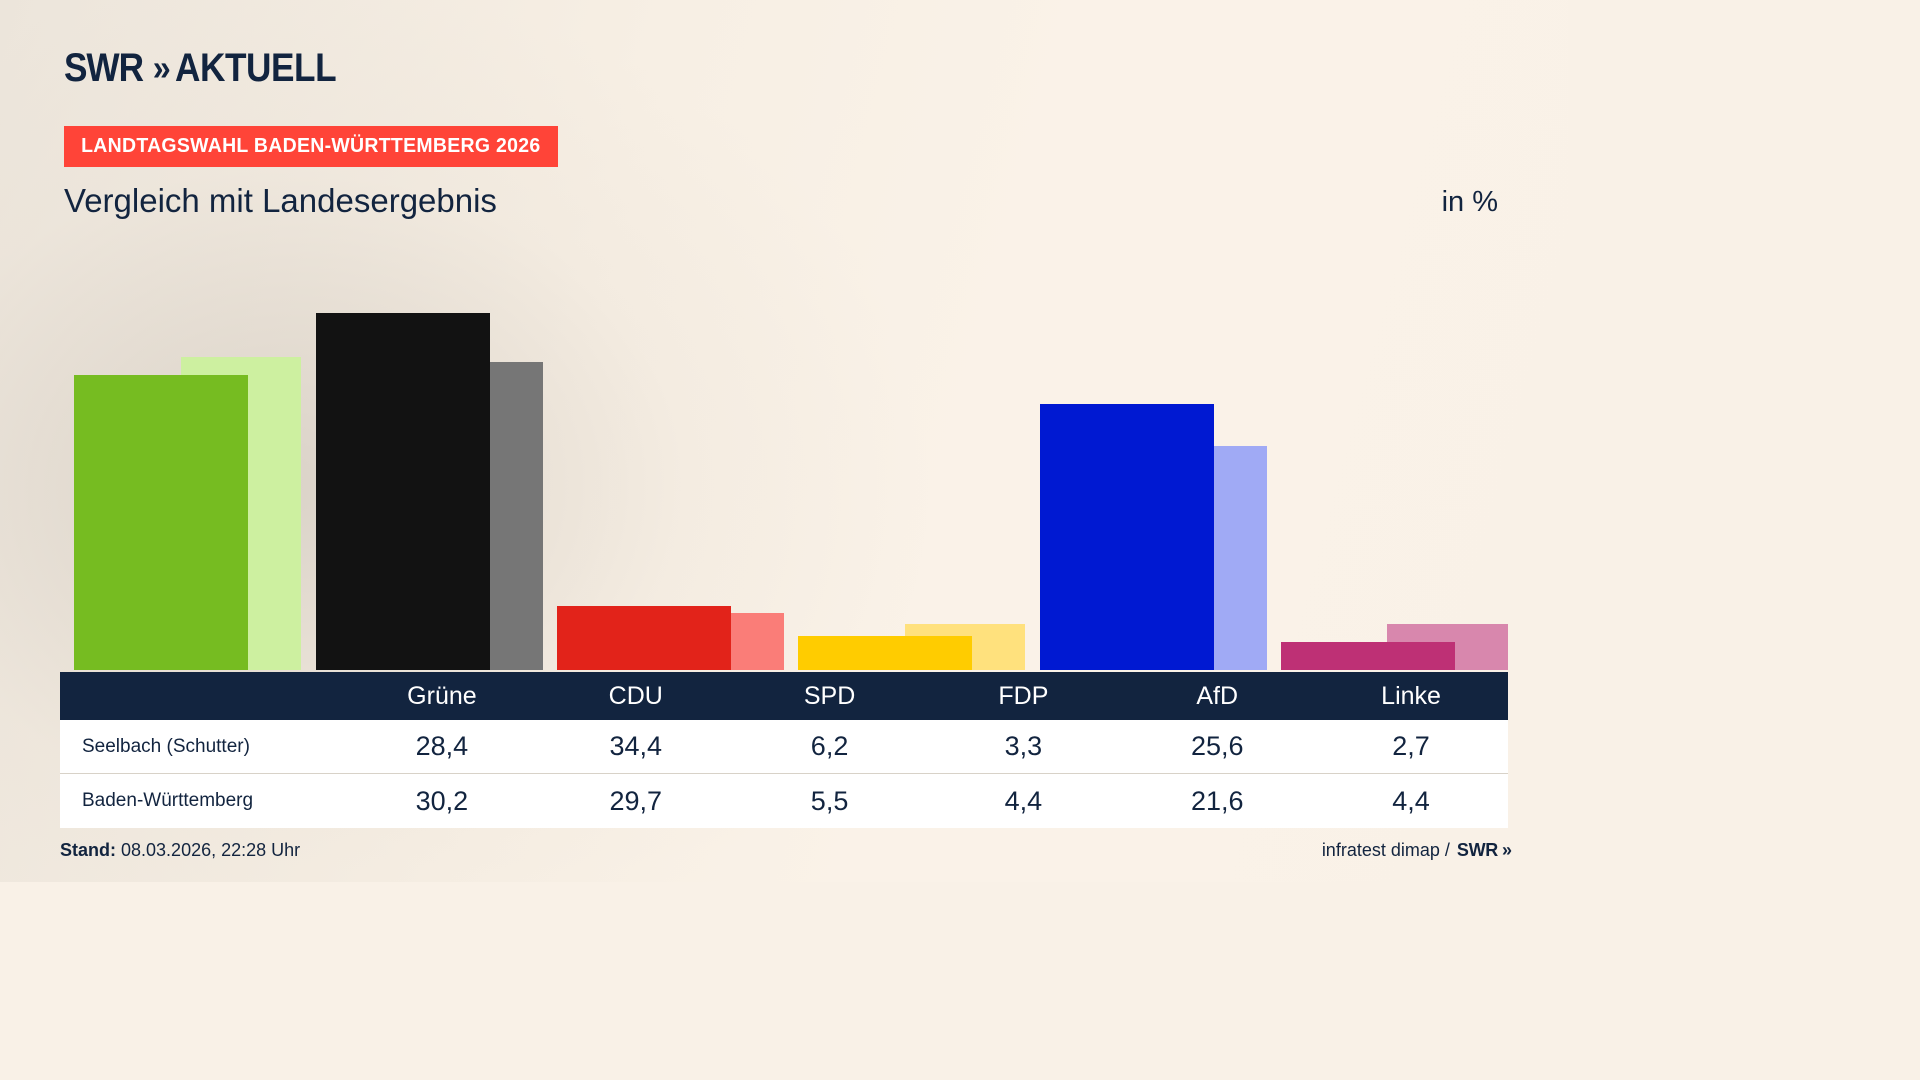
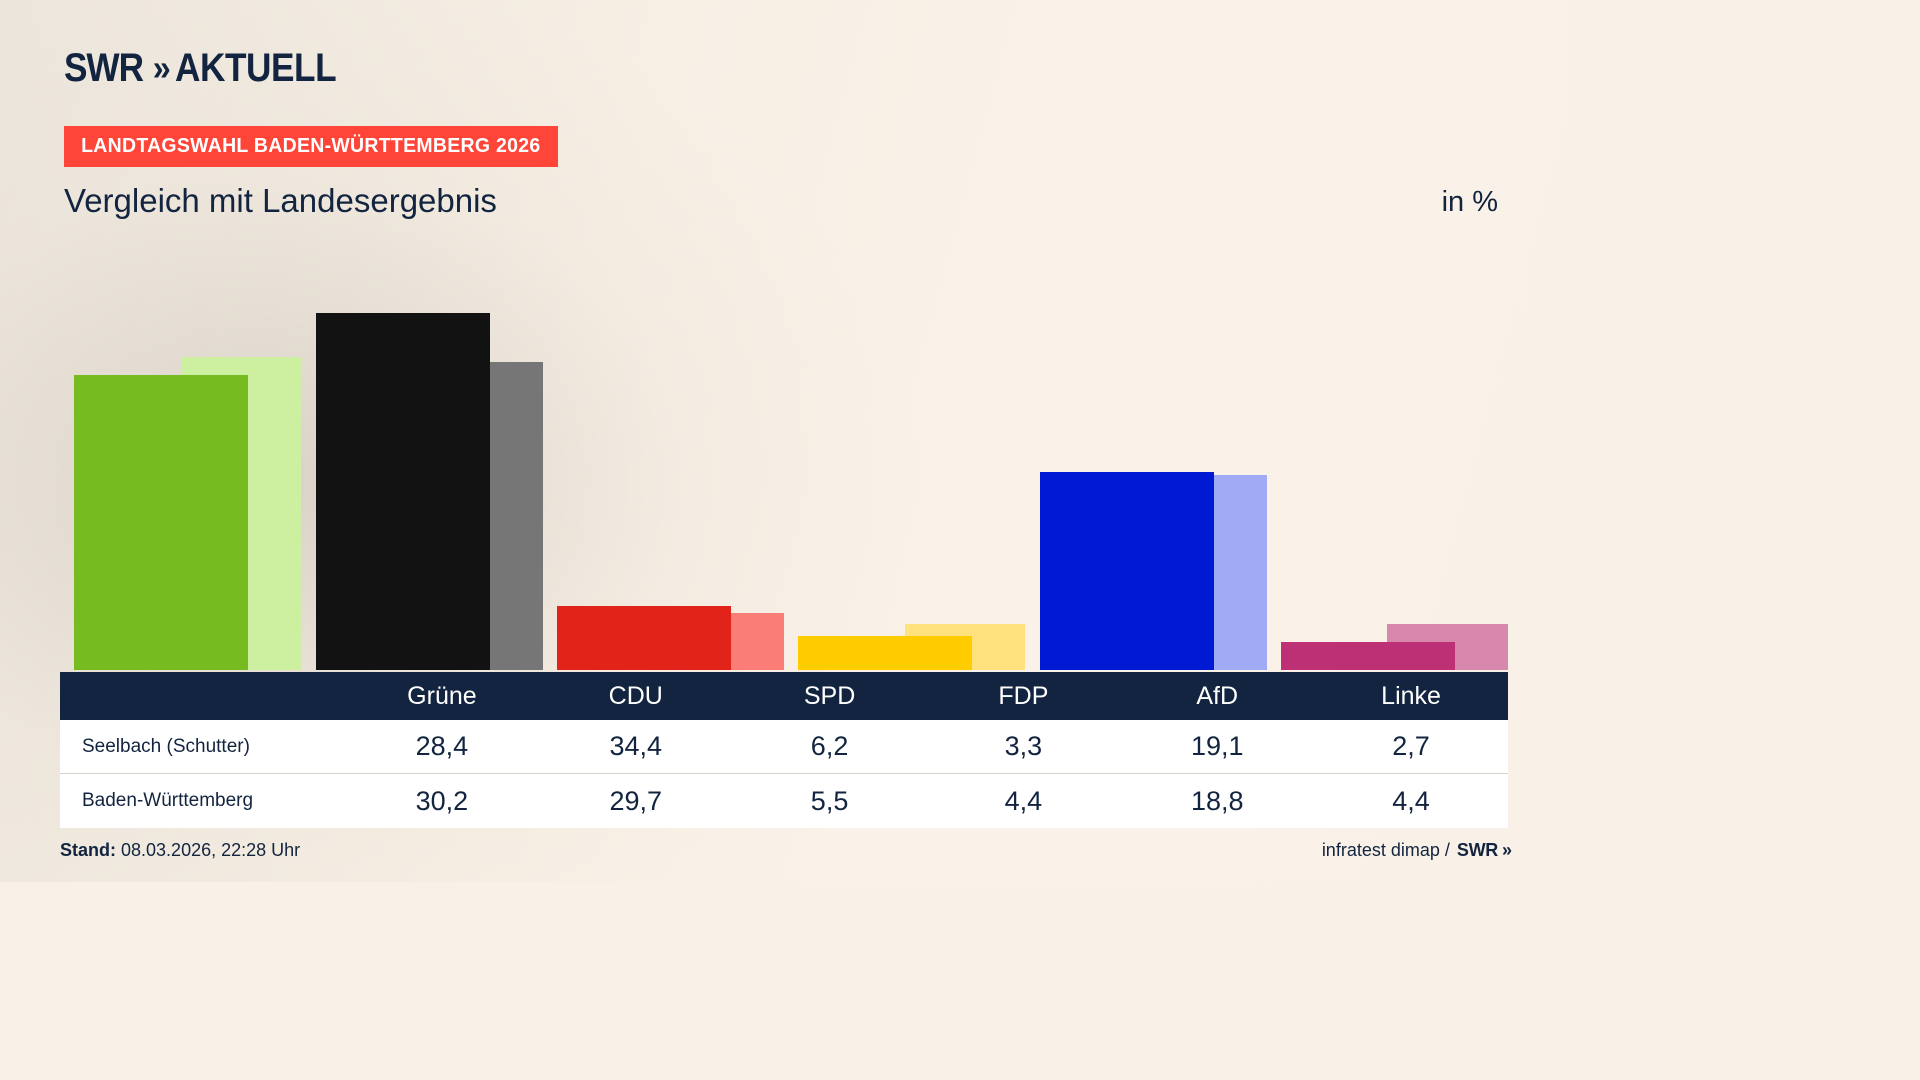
Seelbach (Schutter)/AfD: 25,6 -> 19,1
Baden-Württemberg/AfD: 21,6 -> 18,8
